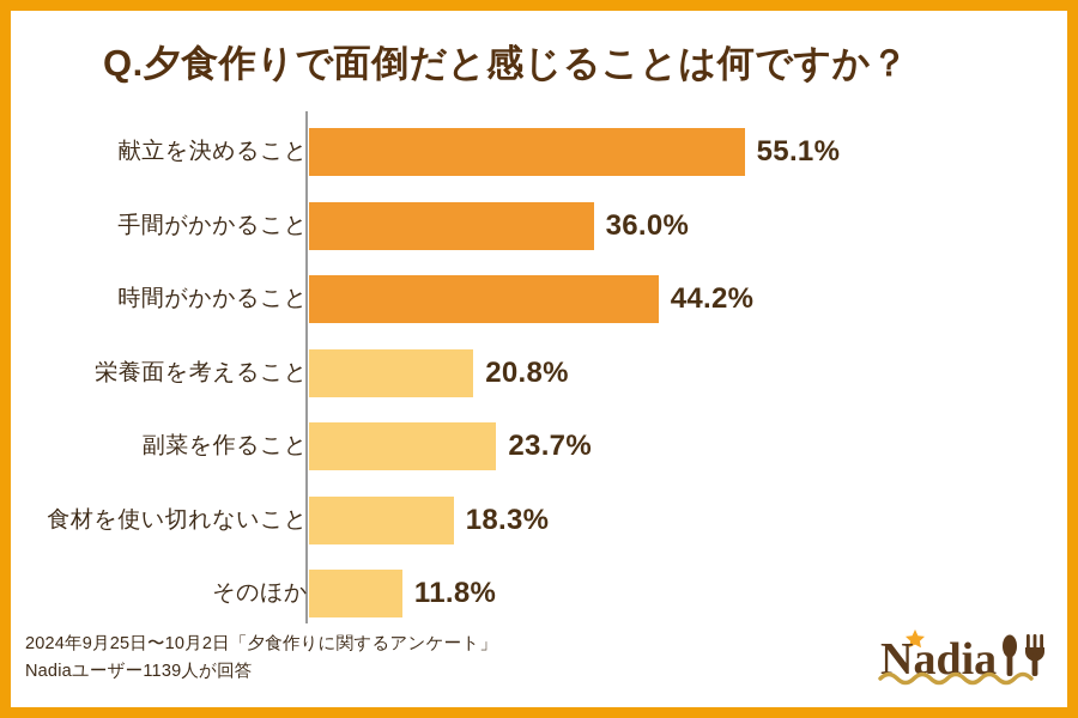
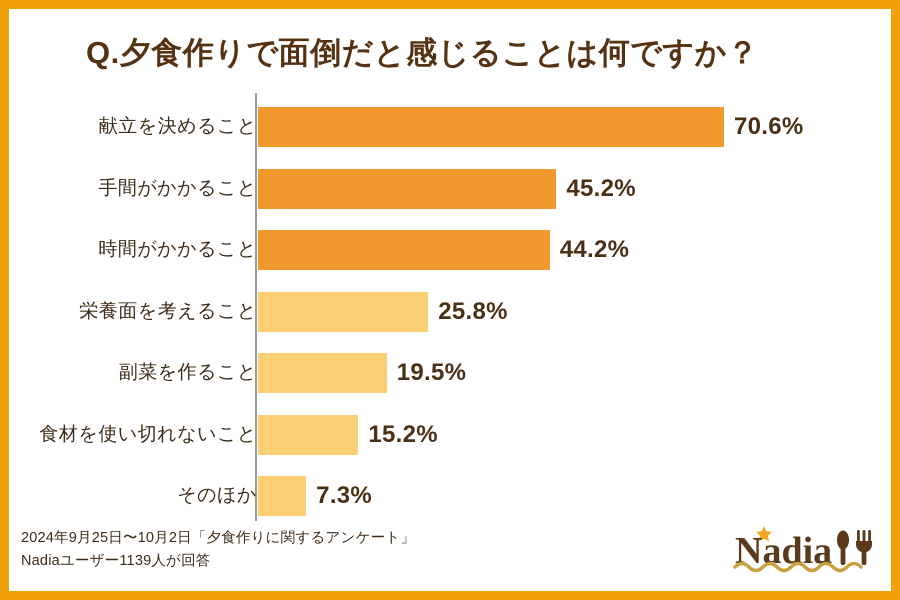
献立を決めること: 55.1% -> 70.6%
手間がかかること: 36.0% -> 45.2%
栄養面を考えること: 20.8% -> 25.8%
副菜を作ること: 23.7% -> 19.5%
食材を使い切れないこと: 18.3% -> 15.2%
そのほか: 11.8% -> 7.3%
